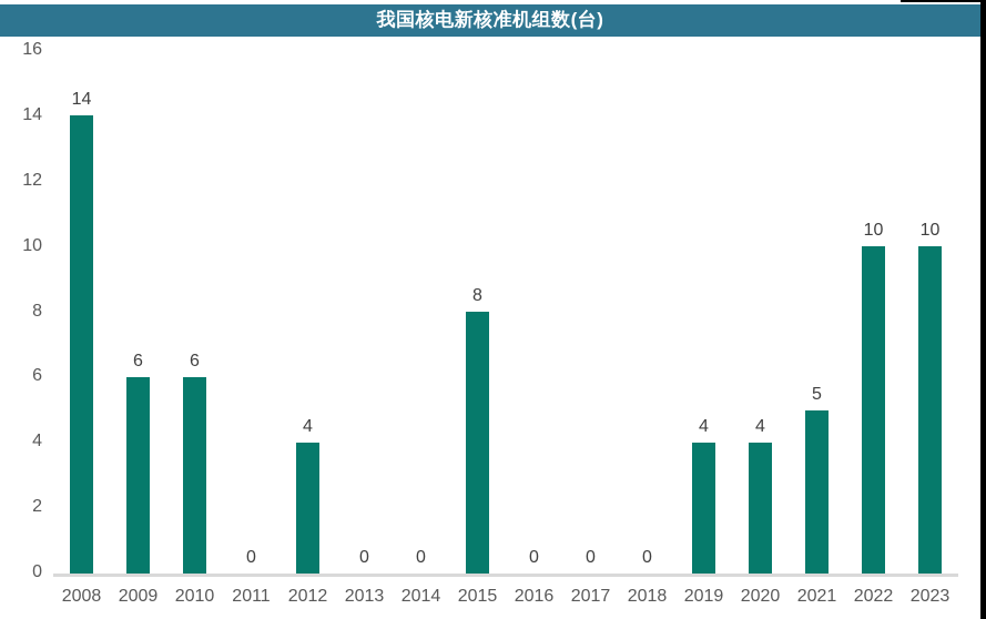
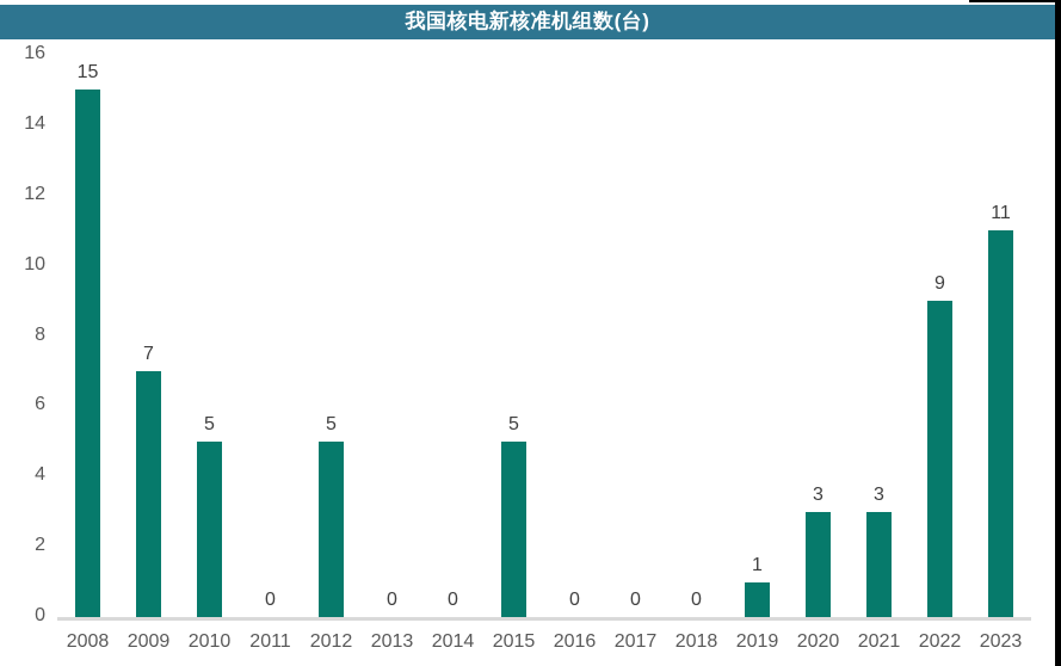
2008: 14 -> 15
2009: 6 -> 7
2010: 6 -> 5
2012: 4 -> 5
2015: 8 -> 5
2019: 4 -> 1
2020: 4 -> 3
2021: 5 -> 3
2022: 10 -> 9
2023: 10 -> 11
